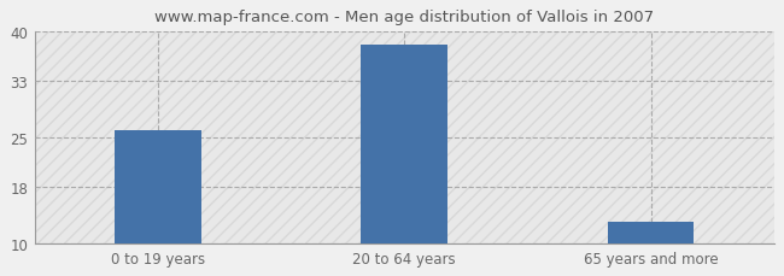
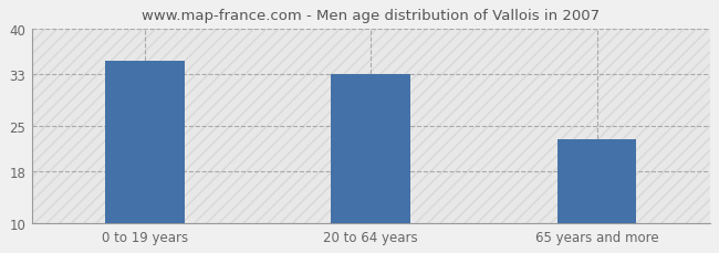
0 to 19 years: 26 -> 35
20 to 64 years: 38 -> 33
65 years and more: 13 -> 23
